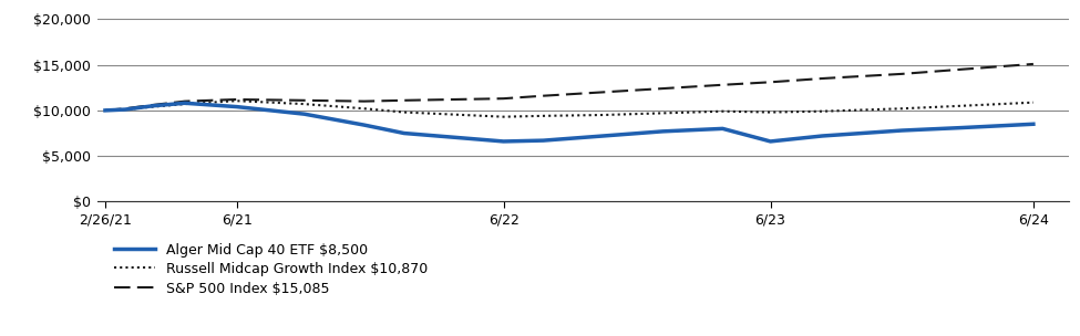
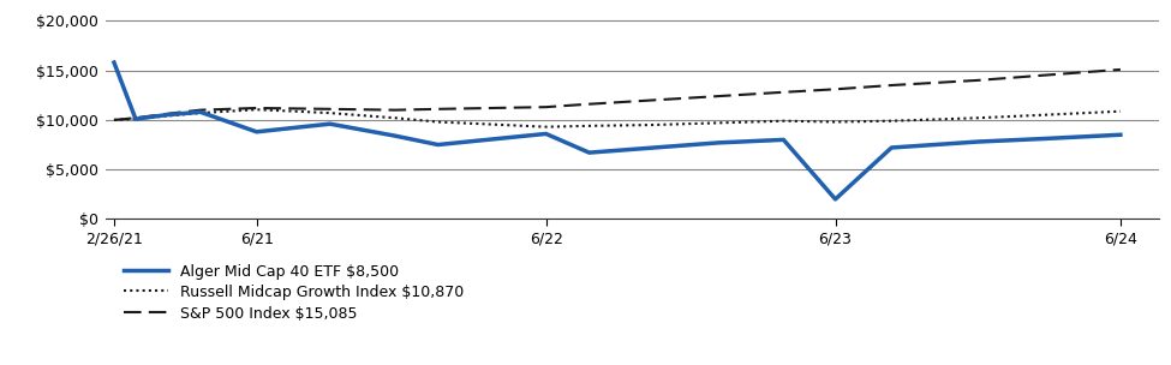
Alger Mid Cap 40 ETF $8,500/2/26/21: $10,000 -> $15,800
Alger Mid Cap 40 ETF $8,500/6/21: $10,400 -> $8,800
Alger Mid Cap 40 ETF $8,500/6/22: $6,600 -> $8,600
Alger Mid Cap 40 ETF $8,500/6/23: $6,600 -> $2,000
